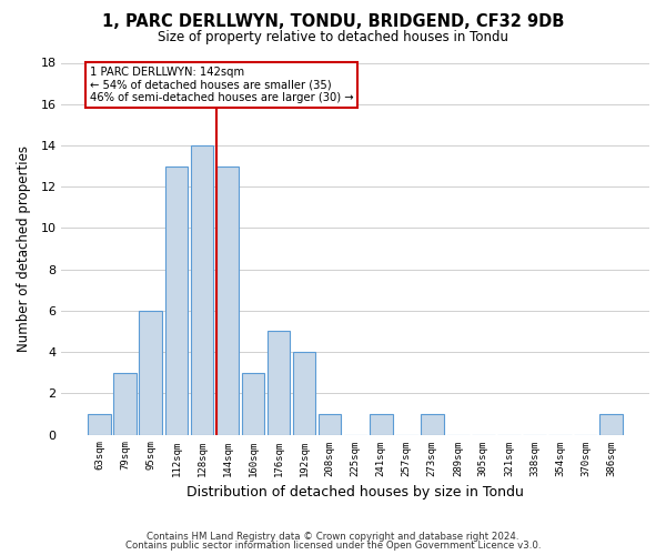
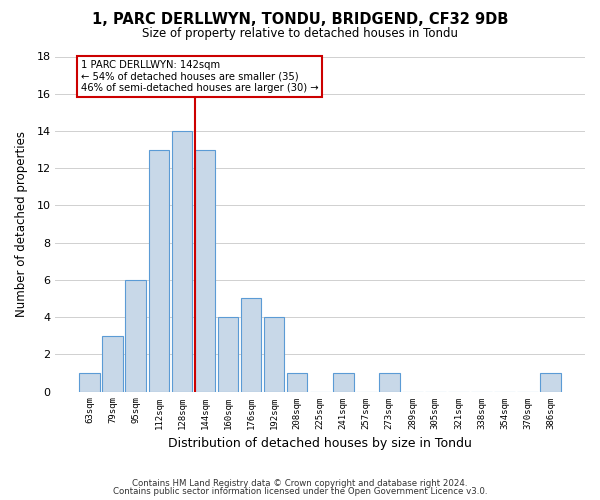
160sqm: 3 -> 4
